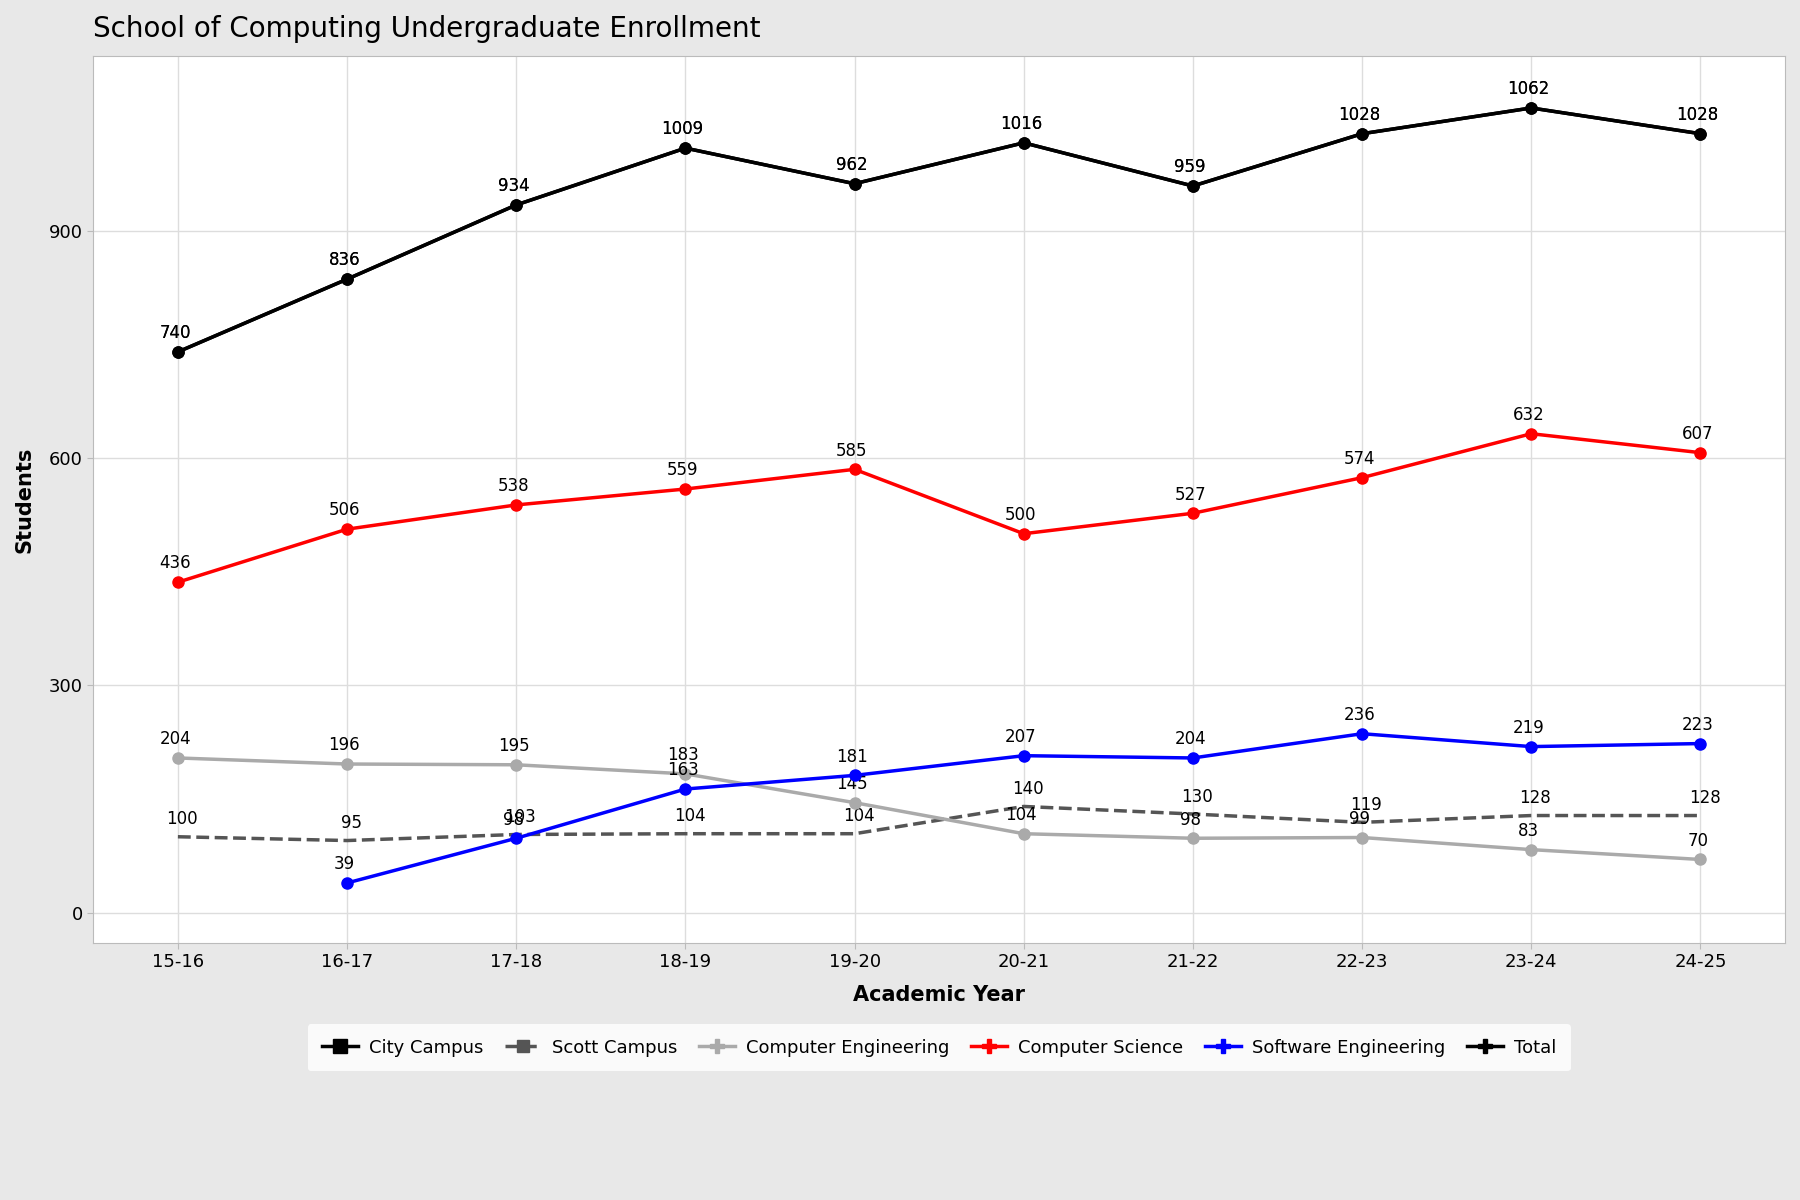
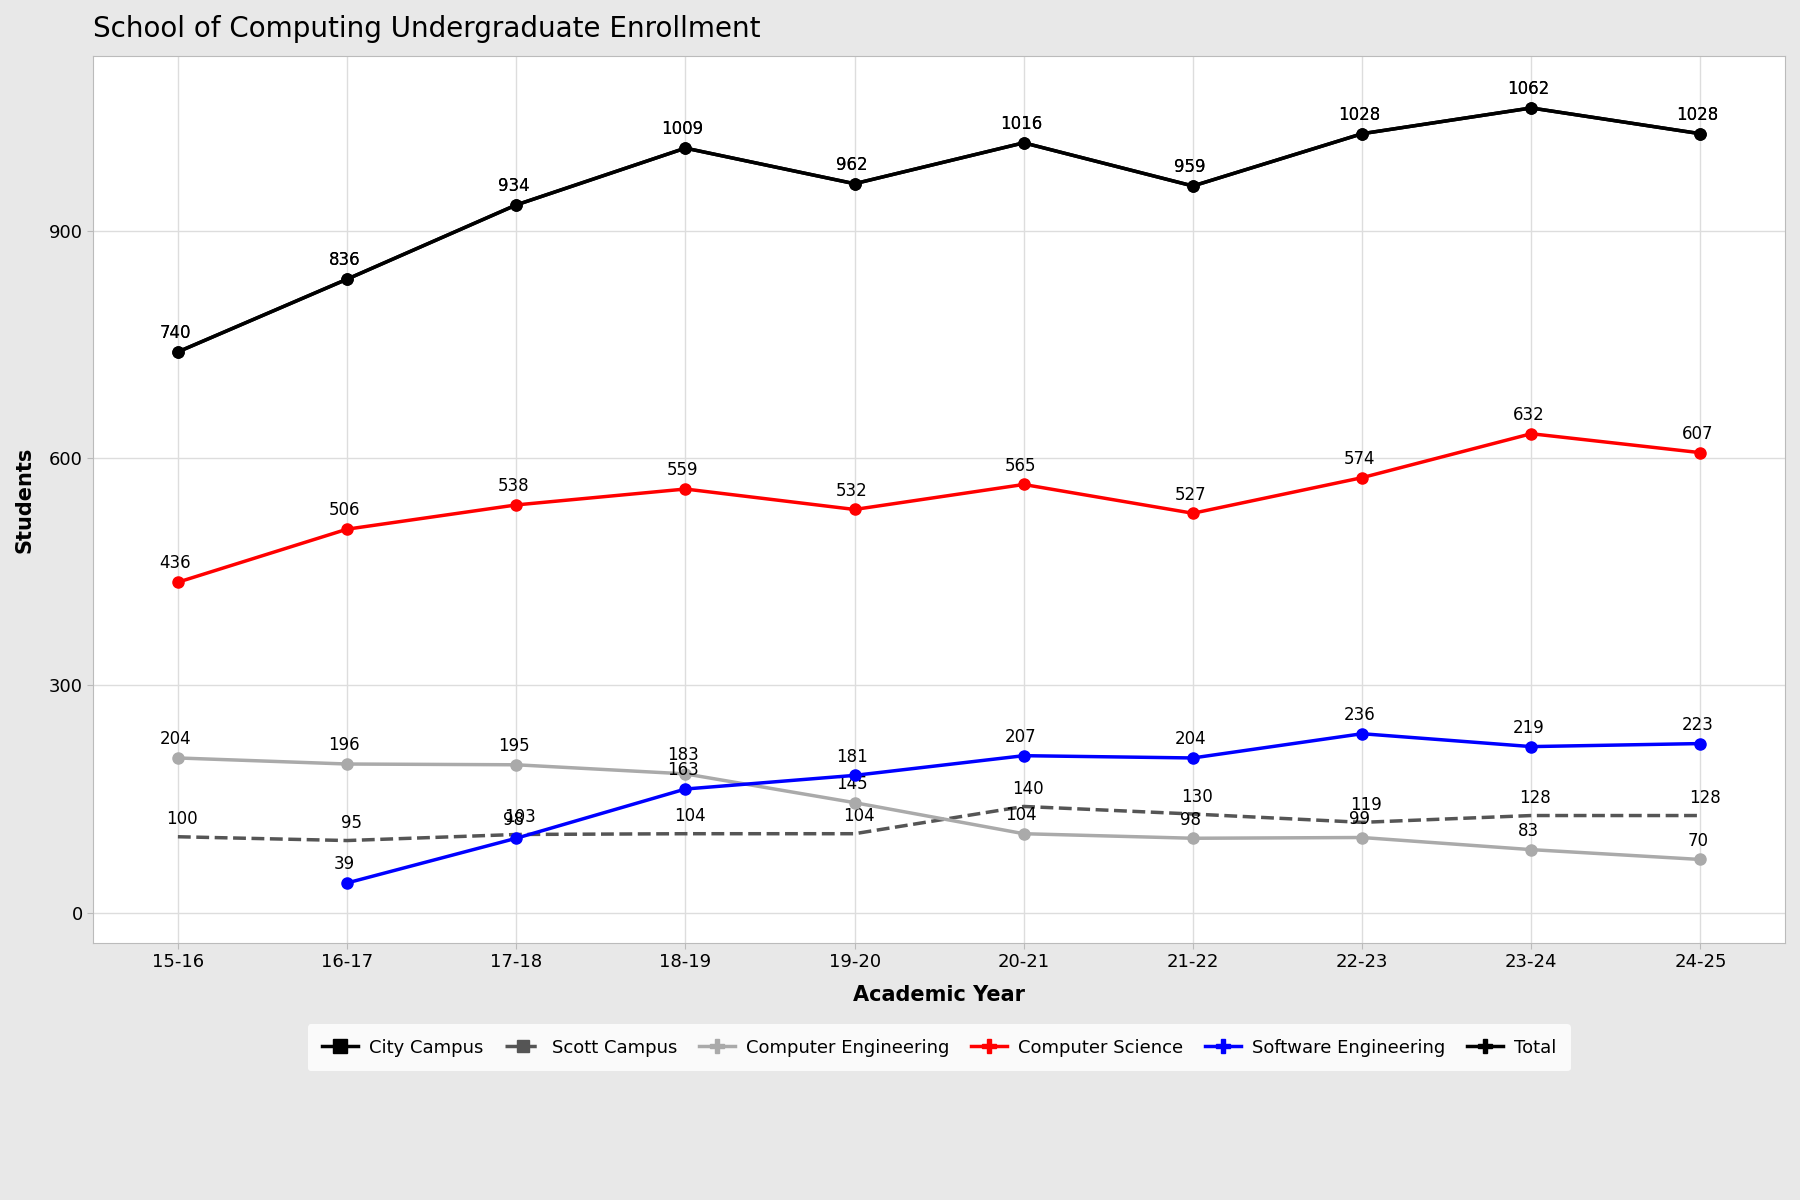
Computer Science/19-20: 585 -> 532
Computer Science/20-21: 500 -> 565
